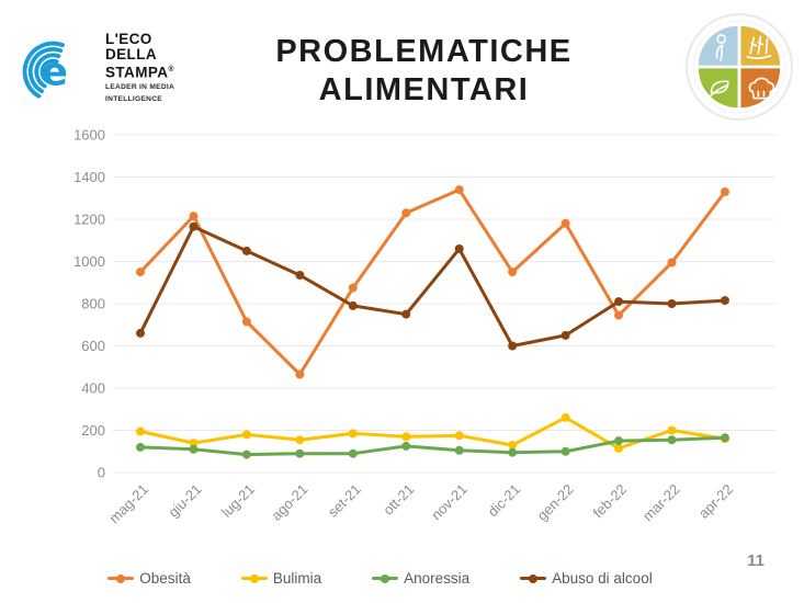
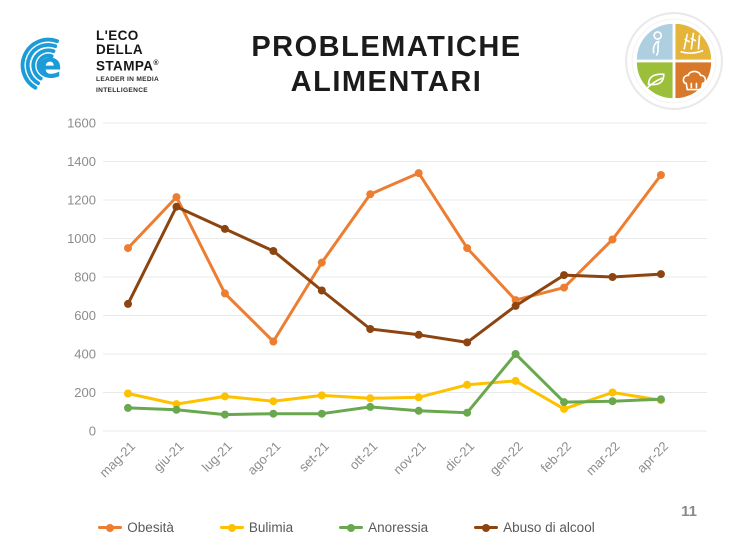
Abuso di alcool/set-21: 790 -> 730
Abuso di alcool/ott-21: 750 -> 530
Abuso di alcool/nov-21: 1060 -> 500
Bulimia/dic-21: 130 -> 240
Abuso di alcool/dic-21: 600 -> 460
Obesità/gen-22: 1180 -> 680
Anoressia/gen-22: 100 -> 400
